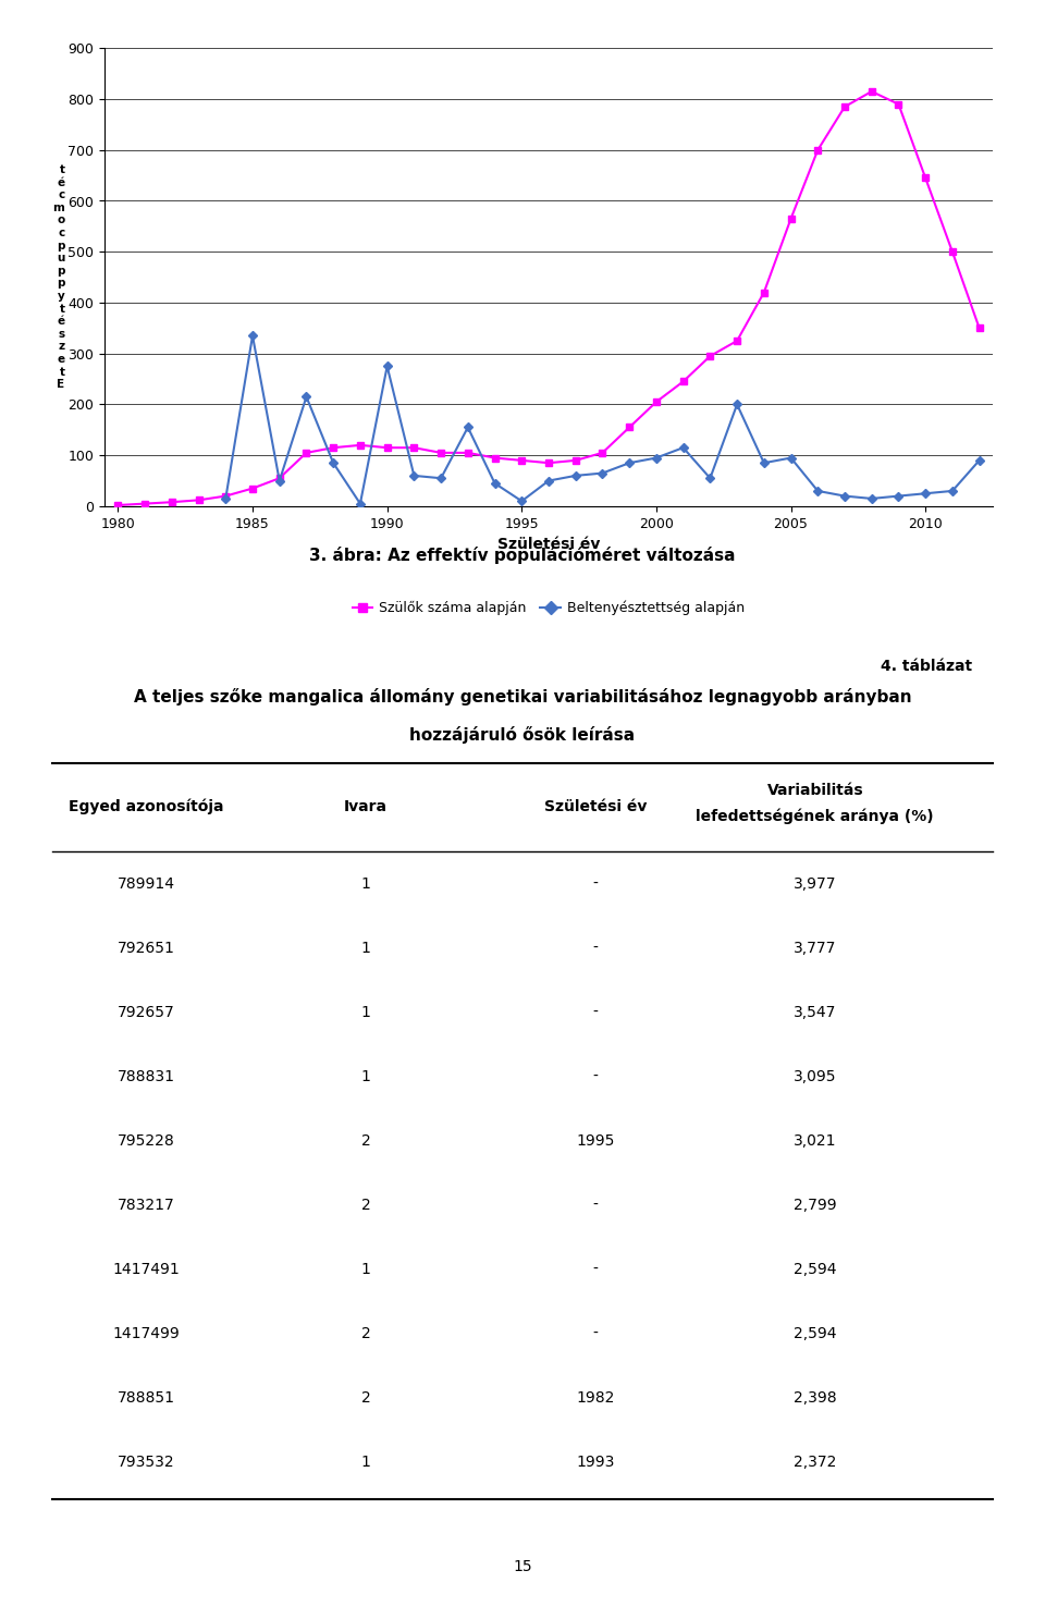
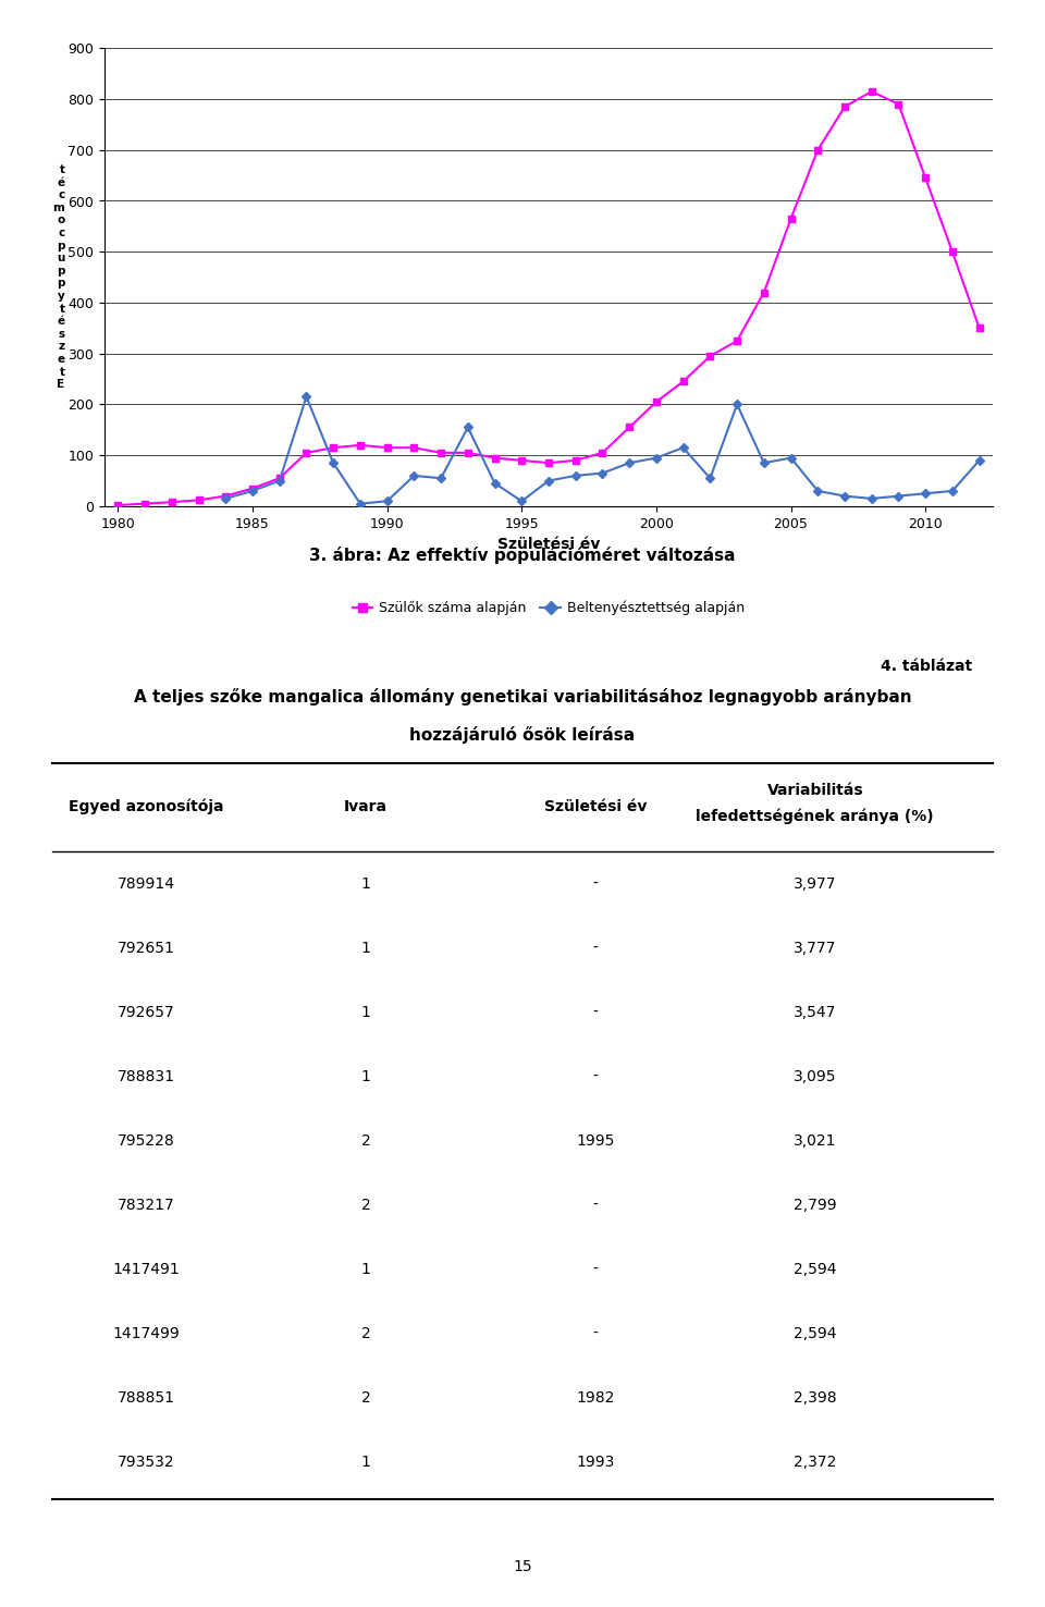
Beltenyésztettség alapján/1985: 335 -> 30
Beltenyésztettség alapján/1990: 275 -> 10
